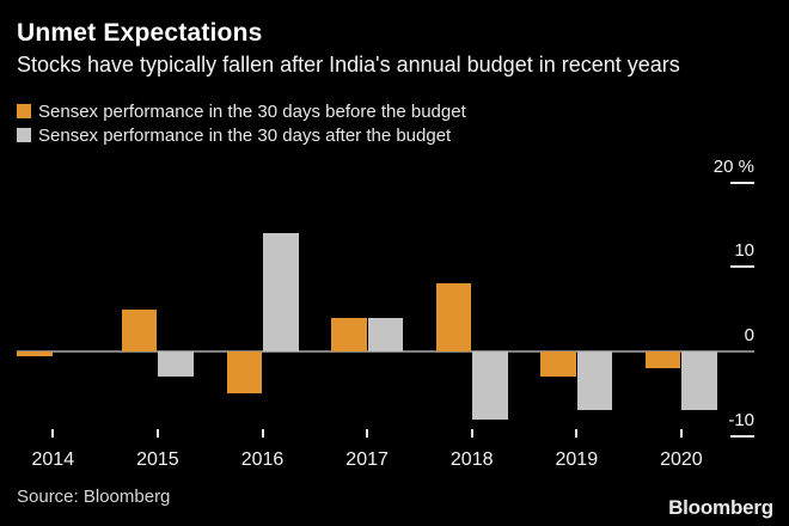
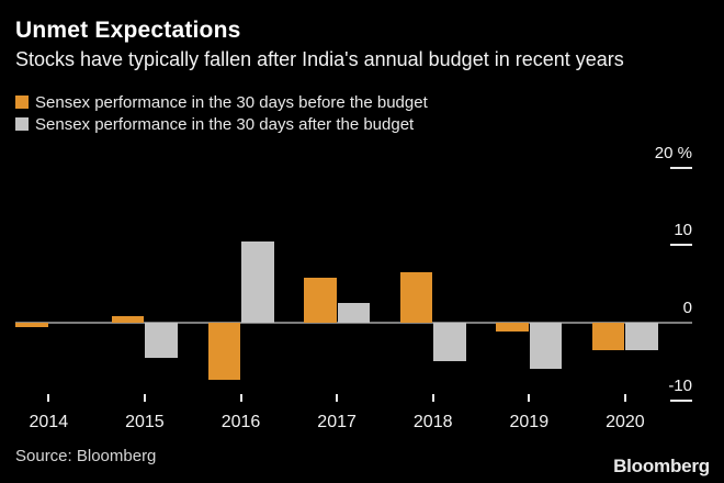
Sensex performance in the 30 days before the budget/2015: 5% -> 1%
Sensex performance in the 30 days after the budget/2015: -3% -> -4%
Sensex performance in the 30 days before the budget/2016: -5% -> -7%
Sensex performance in the 30 days after the budget/2016: 14% -> 10%
Sensex performance in the 30 days before the budget/2017: 4% -> 6%
Sensex performance in the 30 days after the budget/2017: 4% -> 3%
Sensex performance in the 30 days before the budget/2018: 8% -> 6%
Sensex performance in the 30 days after the budget/2018: -8% -> -5%
Sensex performance in the 30 days before the budget/2019: -3% -> -1%
Sensex performance in the 30 days after the budget/2019: -7% -> -6%
Sensex performance in the 30 days before the budget/2020: -2% -> -4%
Sensex performance in the 30 days after the budget/2020: -7% -> -4%
